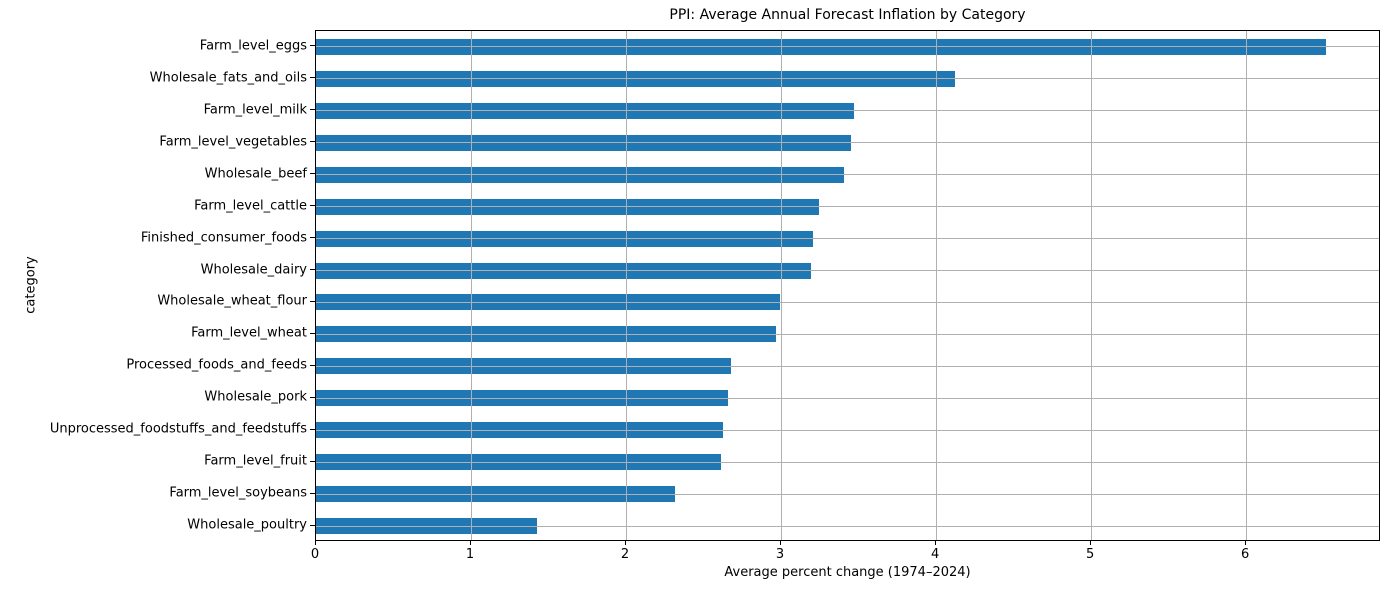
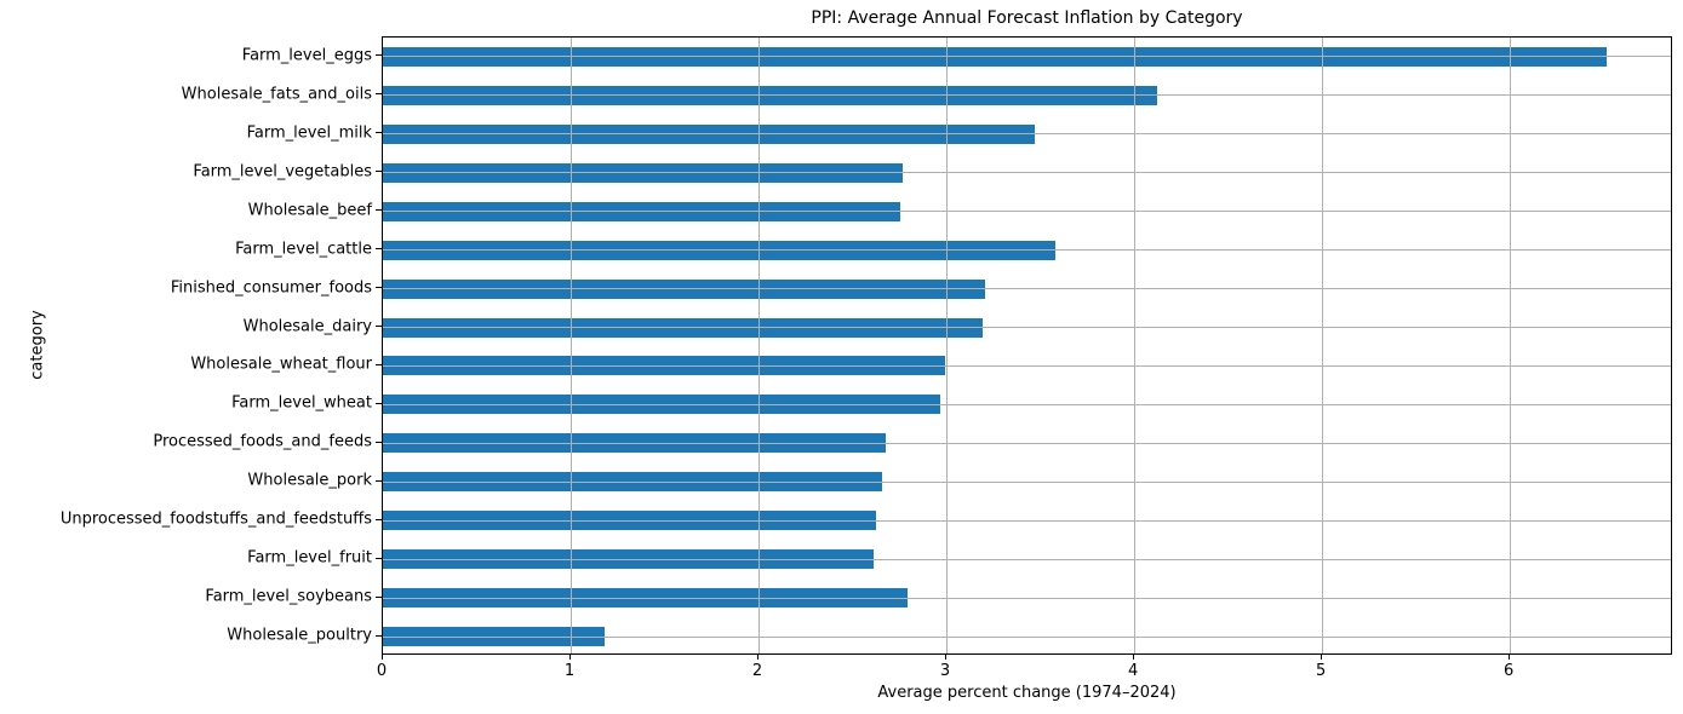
Farm_level_vegetables: 3.46 -> 2.77
Wholesale_beef: 3.41 -> 2.76
Farm_level_cattle: 3.25 -> 3.59
Farm_level_soybeans: 2.32 -> 2.80
Wholesale_poultry: 1.43 -> 1.18
